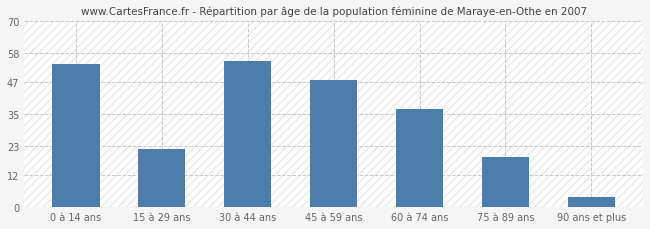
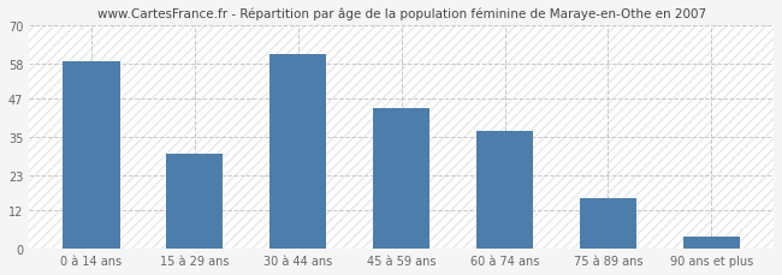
0 à 14 ans: 54 -> 59
15 à 29 ans: 22 -> 30
30 à 44 ans: 55 -> 61
45 à 59 ans: 48 -> 44
75 à 89 ans: 19 -> 16
